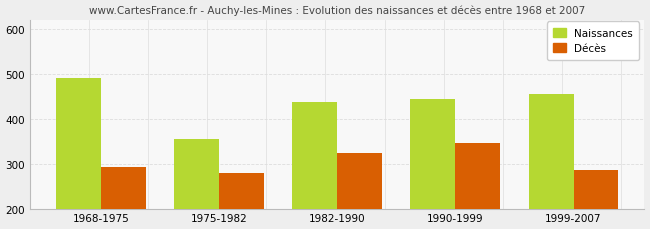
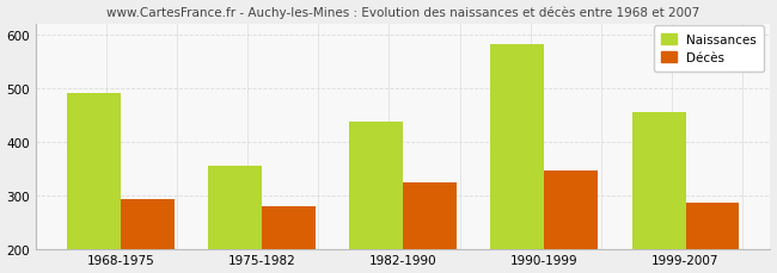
Naissances/1990-1999: 445 -> 583
